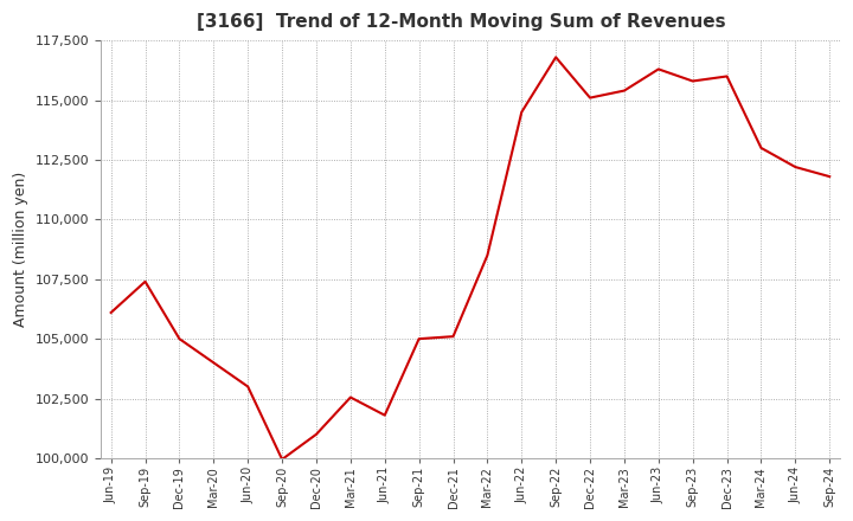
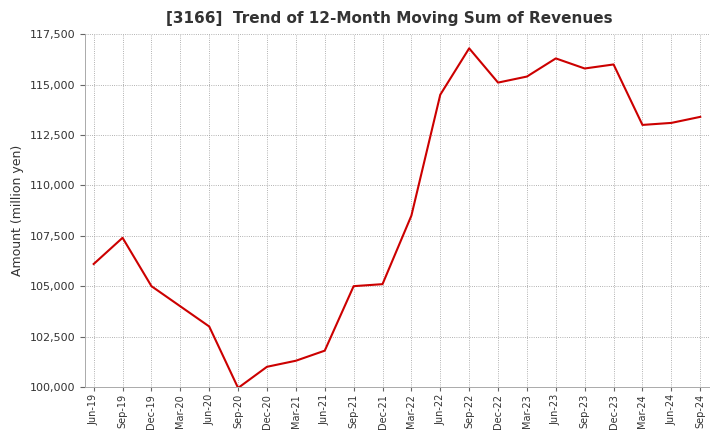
Mar-21: 102,550 -> 101,300
Jun-24: 112,200 -> 113,100
Sep-24: 111,800 -> 113,400
